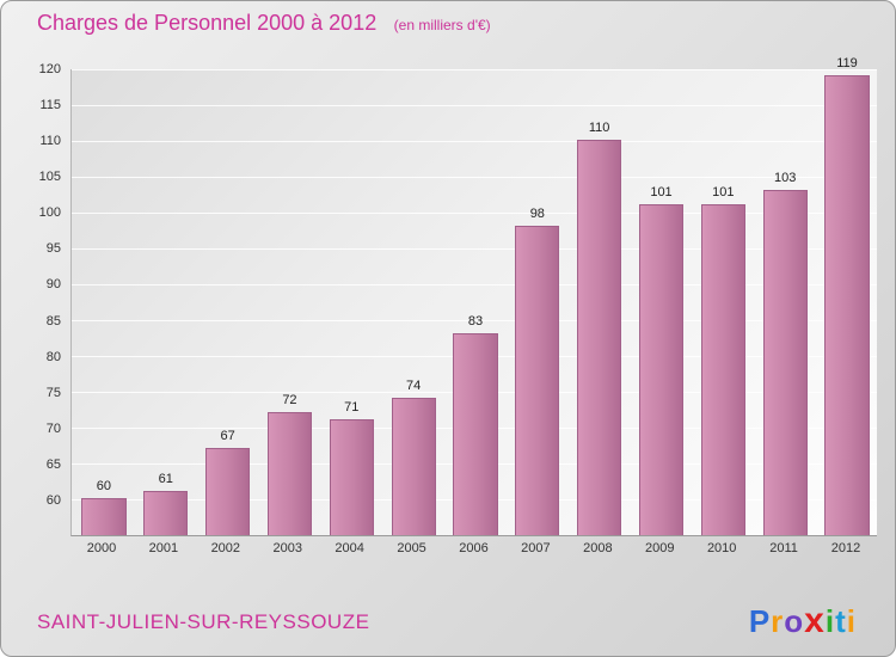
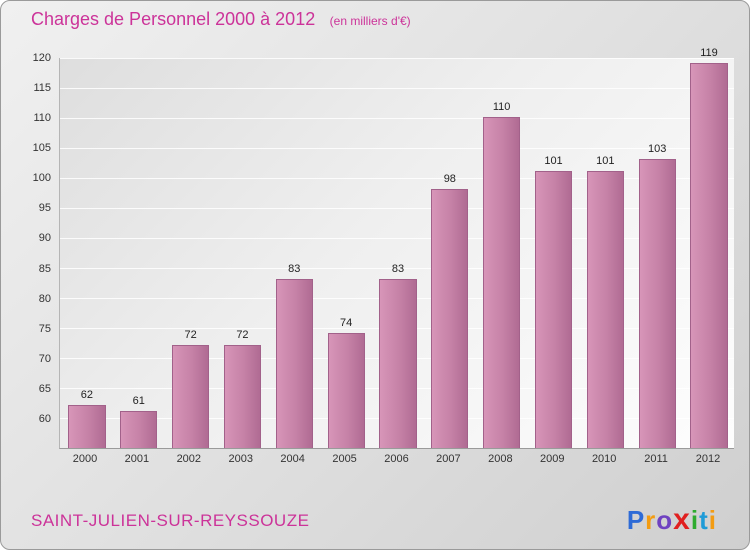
2000: 60 -> 62
2002: 67 -> 72
2004: 71 -> 83
